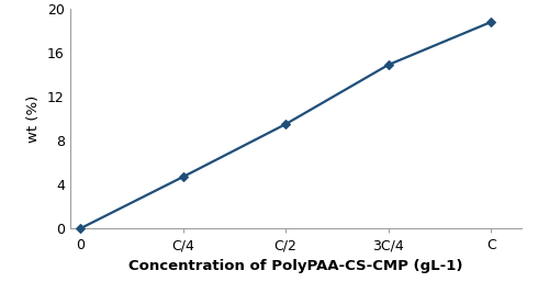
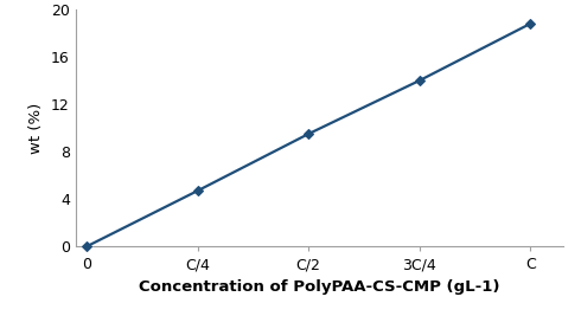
3C/4: 14.9 -> 14.0
